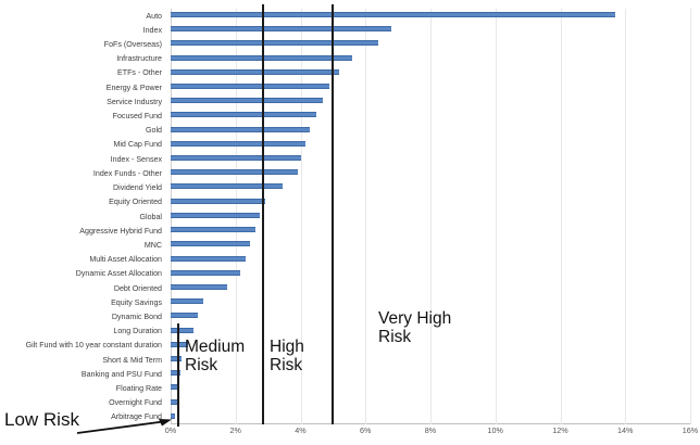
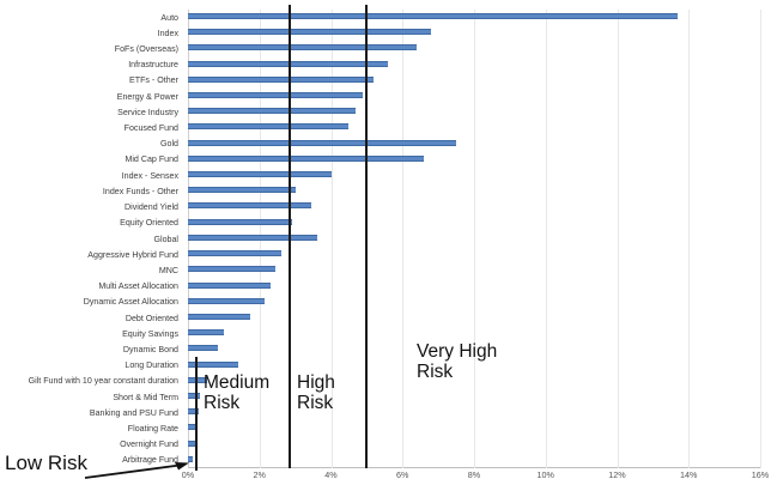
Gold: 4.3% -> 7.5%
Mid Cap Fund: 4.2% -> 6.6%
Index Funds - Other: 3.9% -> 3.0%
Global: 2.8% -> 3.6%
Long Duration: 0.7% -> 1.4%
